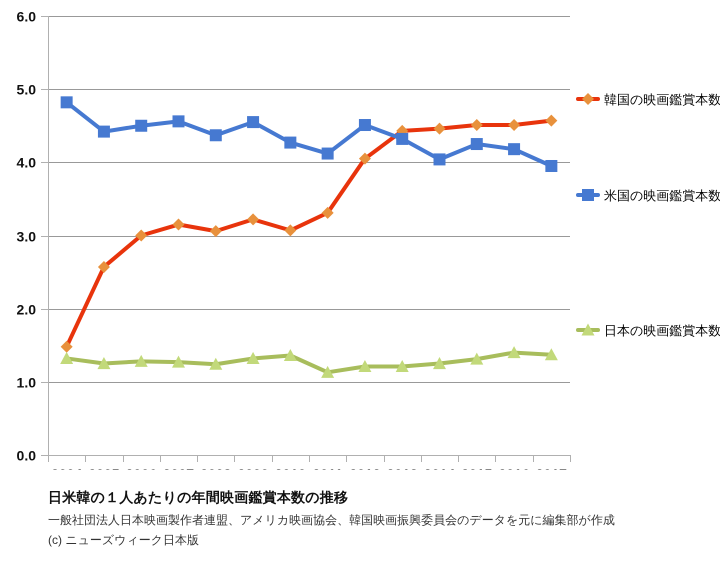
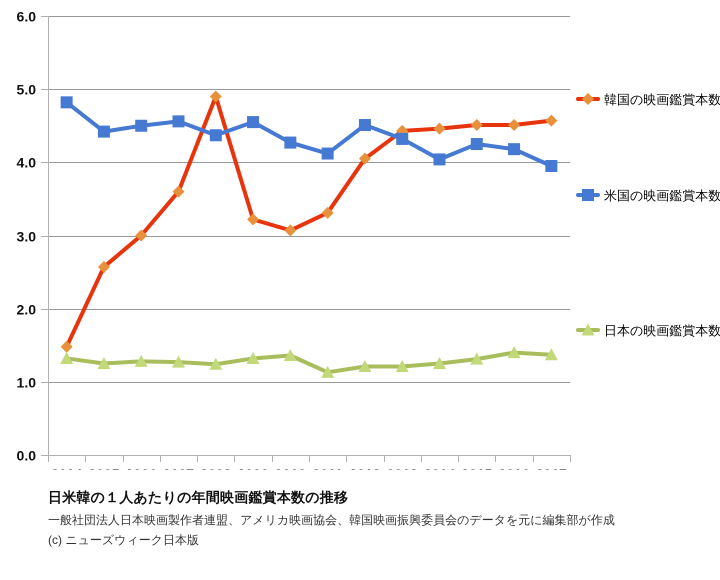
韓国の映画鑑賞本数/2007: 3.1 -> 3.6
韓国の映画鑑賞本数/2008: 3.1 -> 4.9
